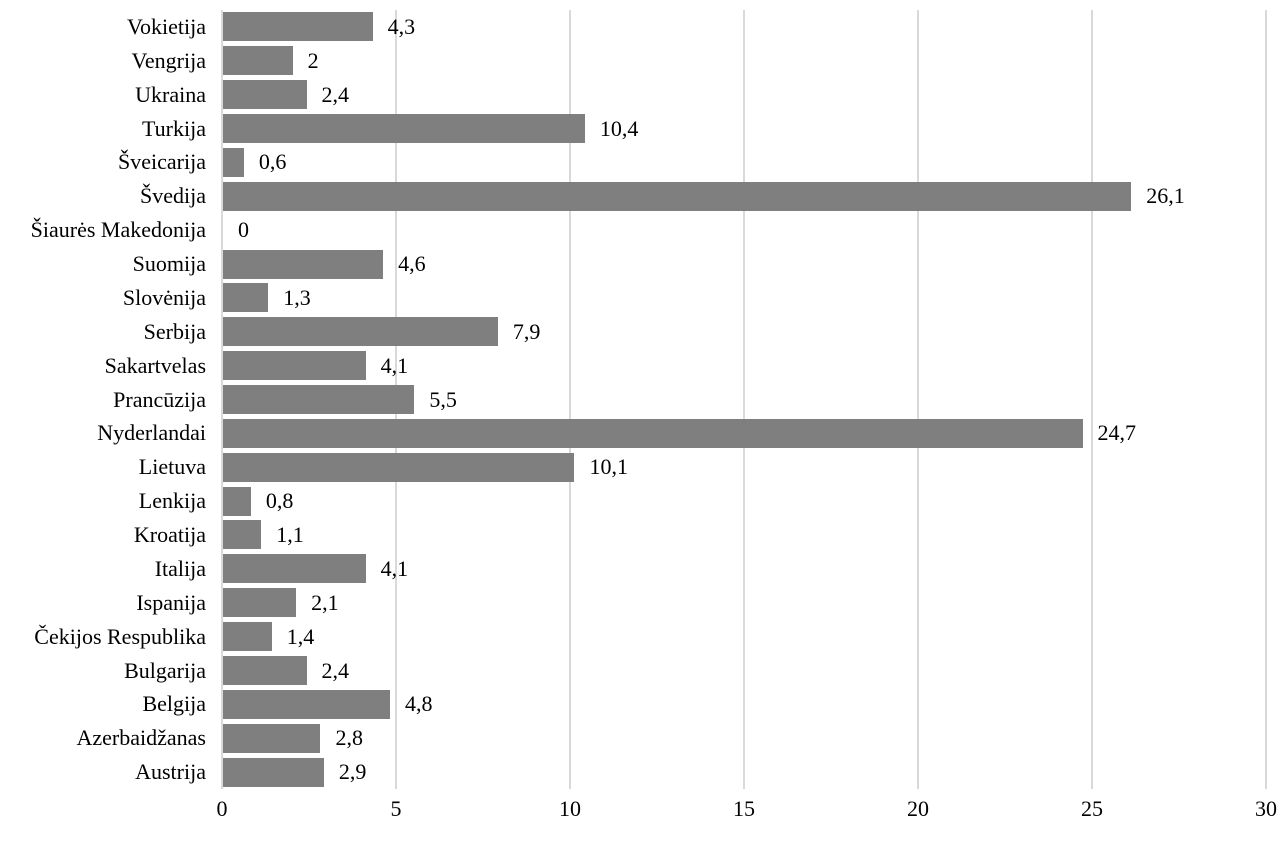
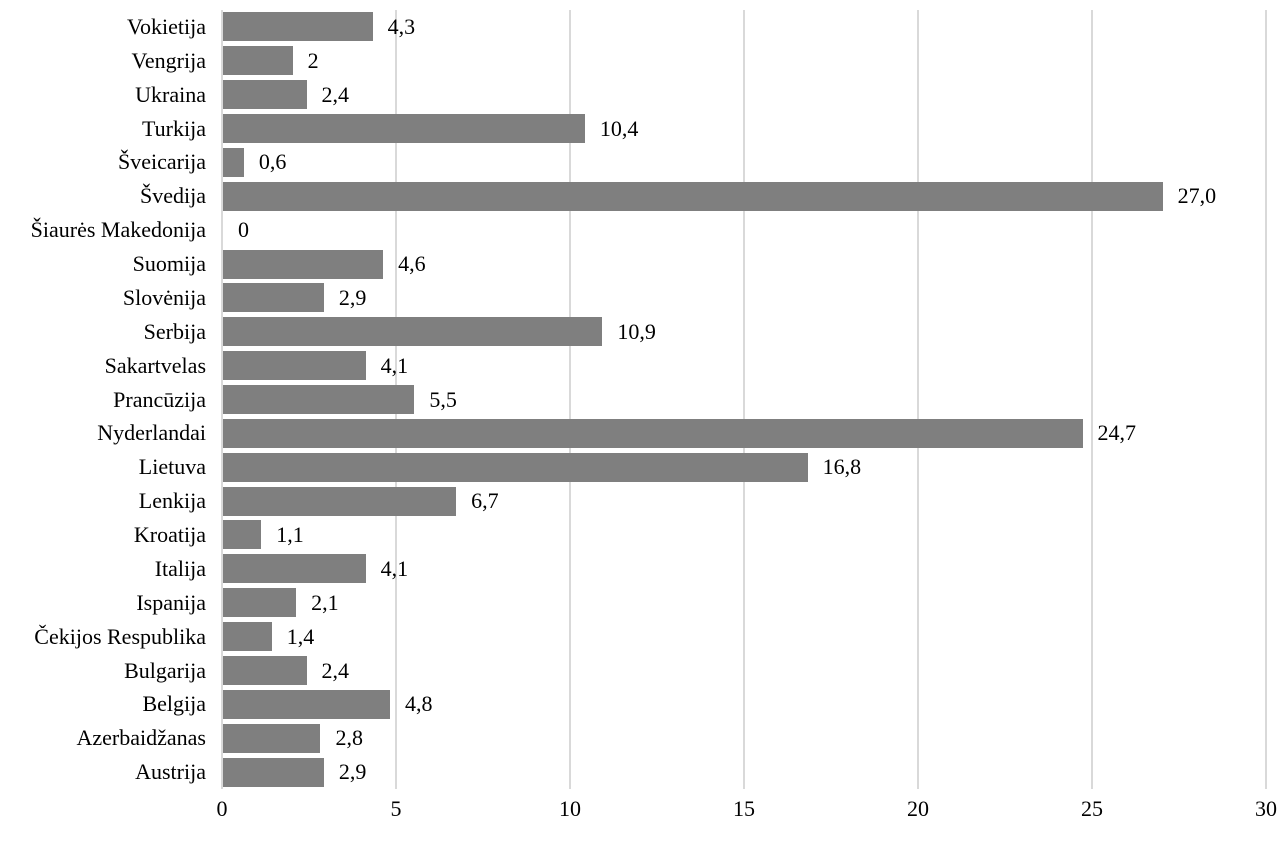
Švedija: 26,1 -> 27,0
Slovėnija: 1,3 -> 2,9
Serbija: 7,9 -> 10,9
Lietuva: 10,1 -> 16,8
Lenkija: 0,8 -> 6,7
